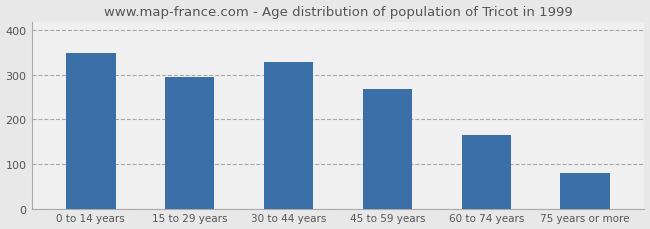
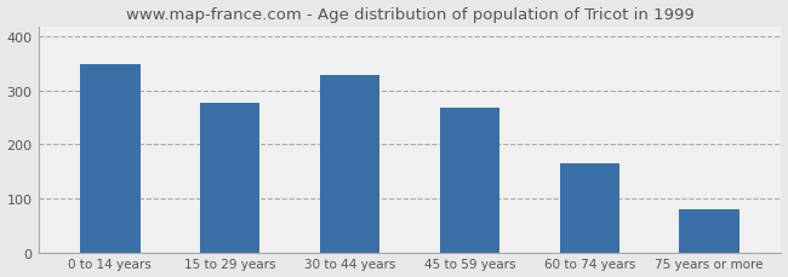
15 to 29 years: 295 -> 278
